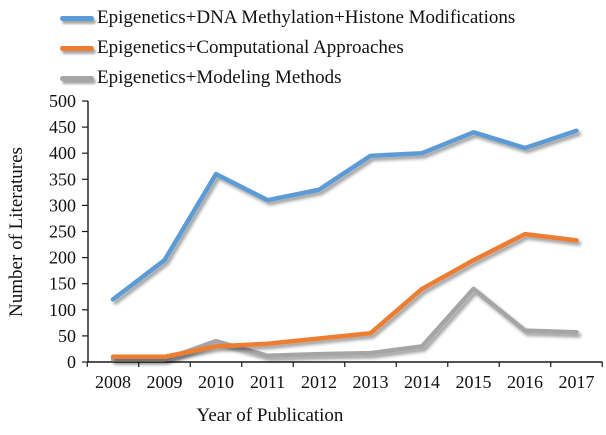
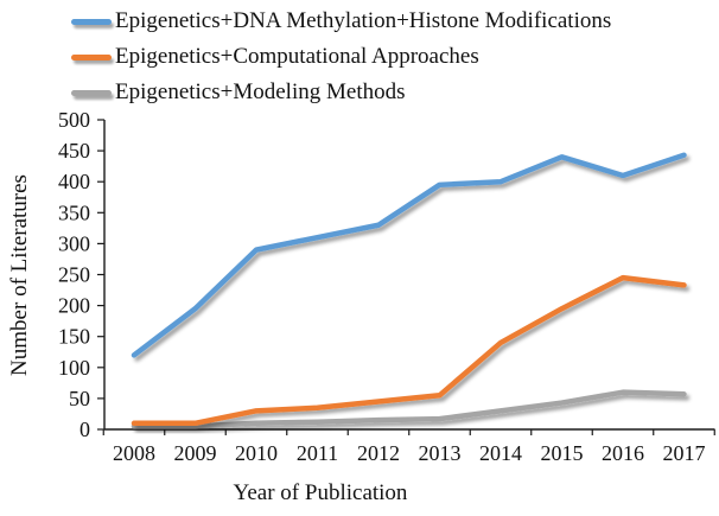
Epigenetics+DNA Methylation+Histone Modifications/2010: 360 -> 290
Epigenetics+Modeling Methods/2010: 40 -> 10
Epigenetics+Modeling Methods/2015: 140 -> 40
